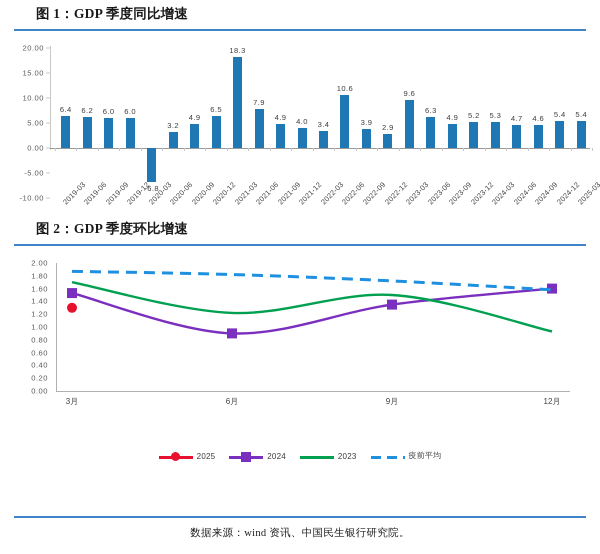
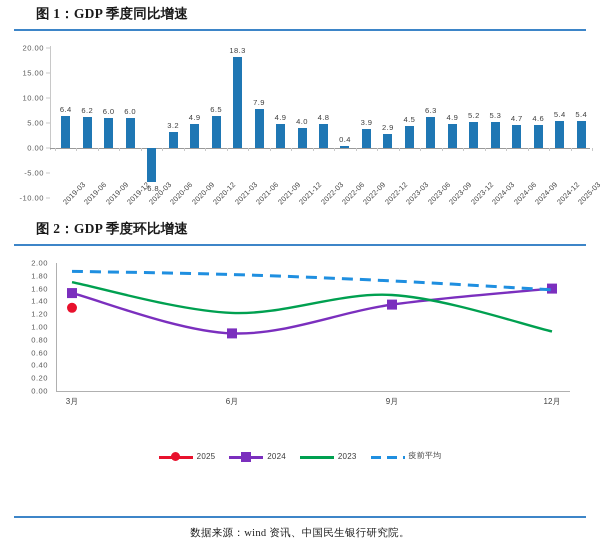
图 1：GDP 季度同比增速/2022-03: 3.4 -> 4.8
图 1：GDP 季度同比增速/2022-06: 10.6 -> 0.4
图 1：GDP 季度同比增速/2023-03: 9.6 -> 4.5
